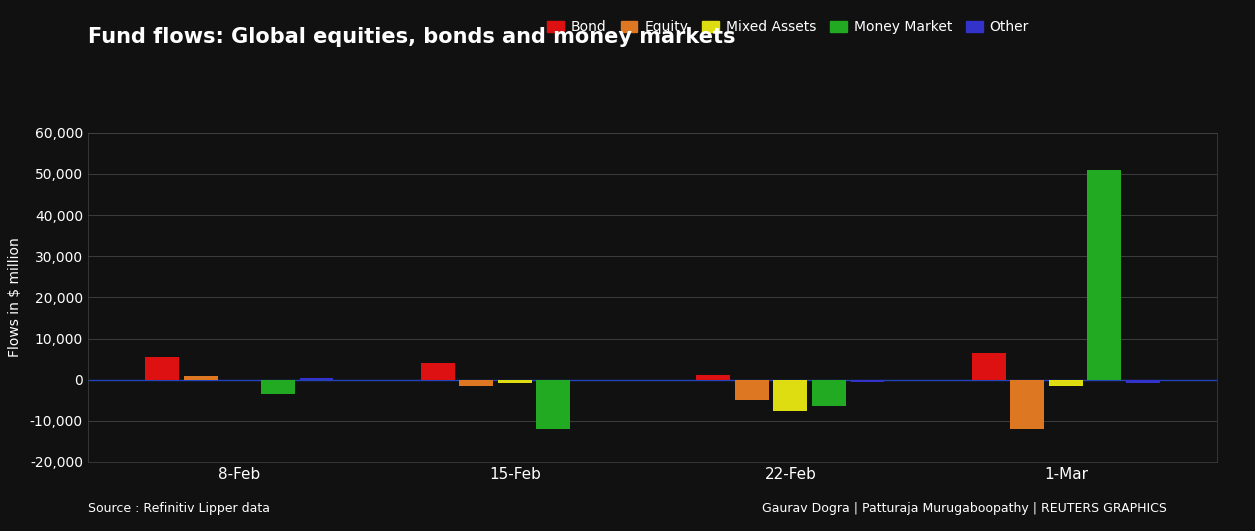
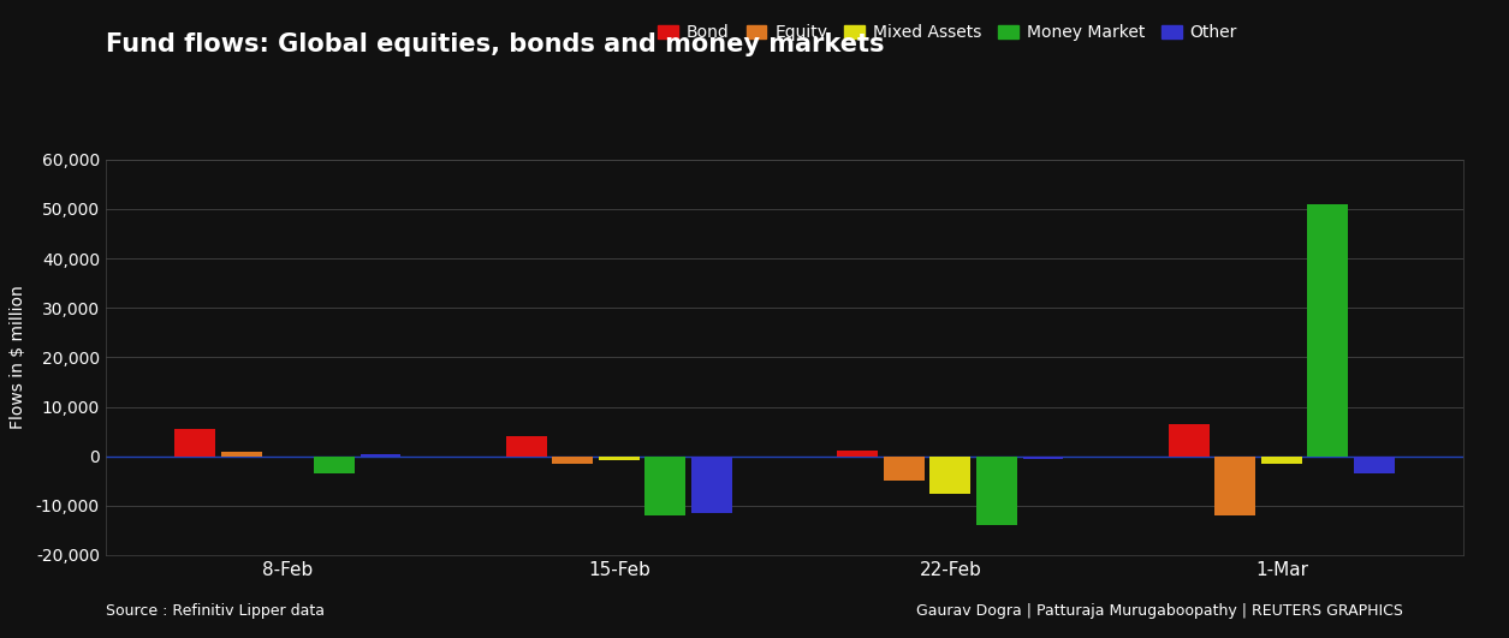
Other/15-Feb: -200 -> -11,500
Money Market/22-Feb: -6,500 -> -14,000
Other/1-Mar: -800 -> -3,500
